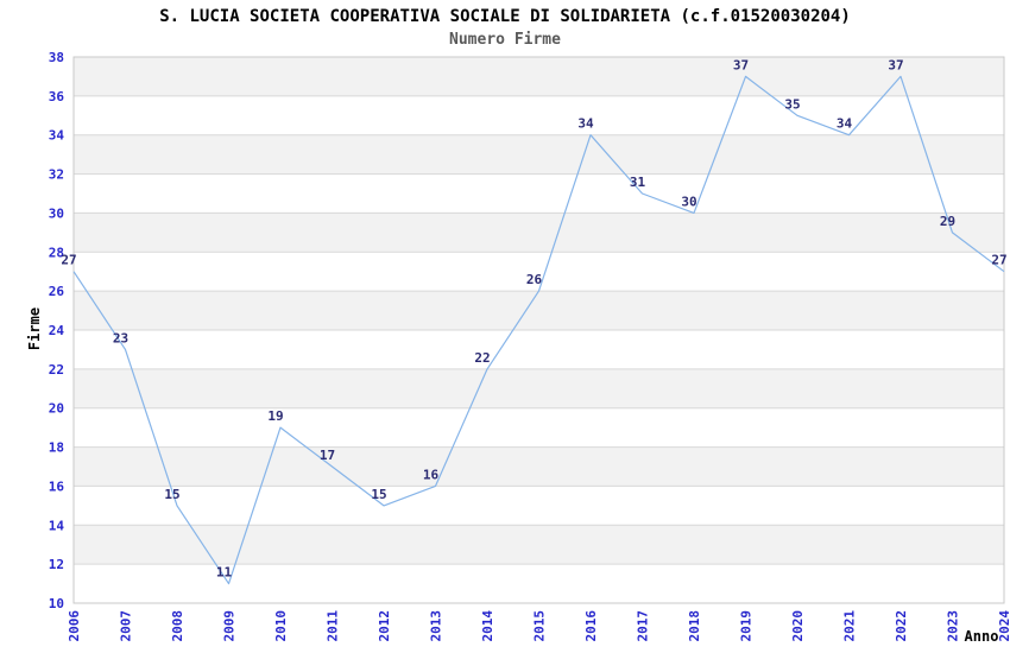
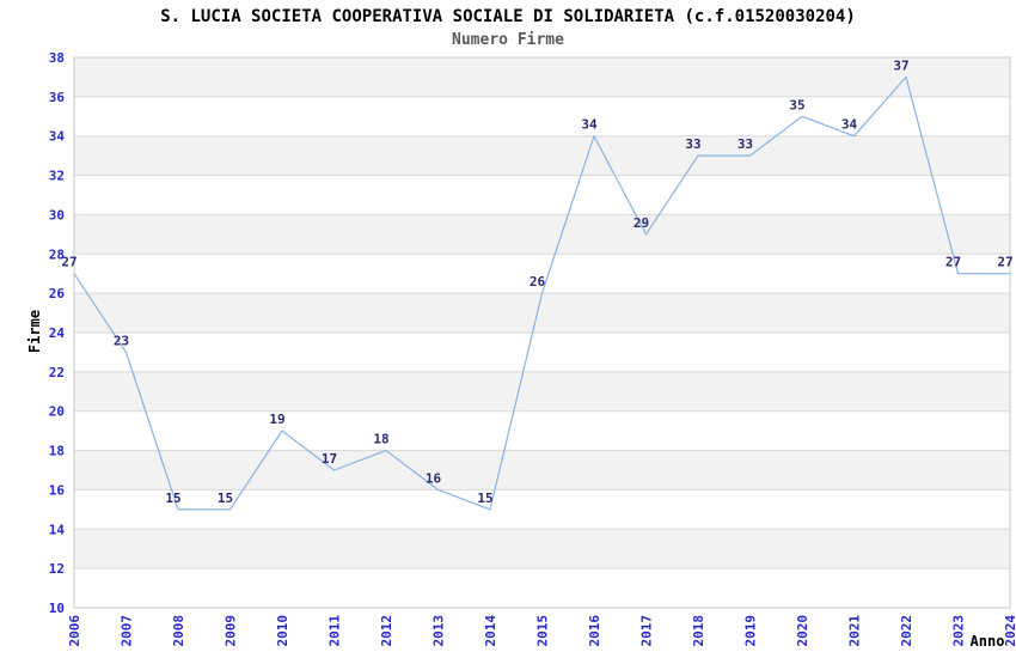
2009: 11 -> 15
2012: 15 -> 18
2014: 22 -> 15
2017: 31 -> 29
2018: 30 -> 33
2019: 37 -> 33
2023: 29 -> 27
